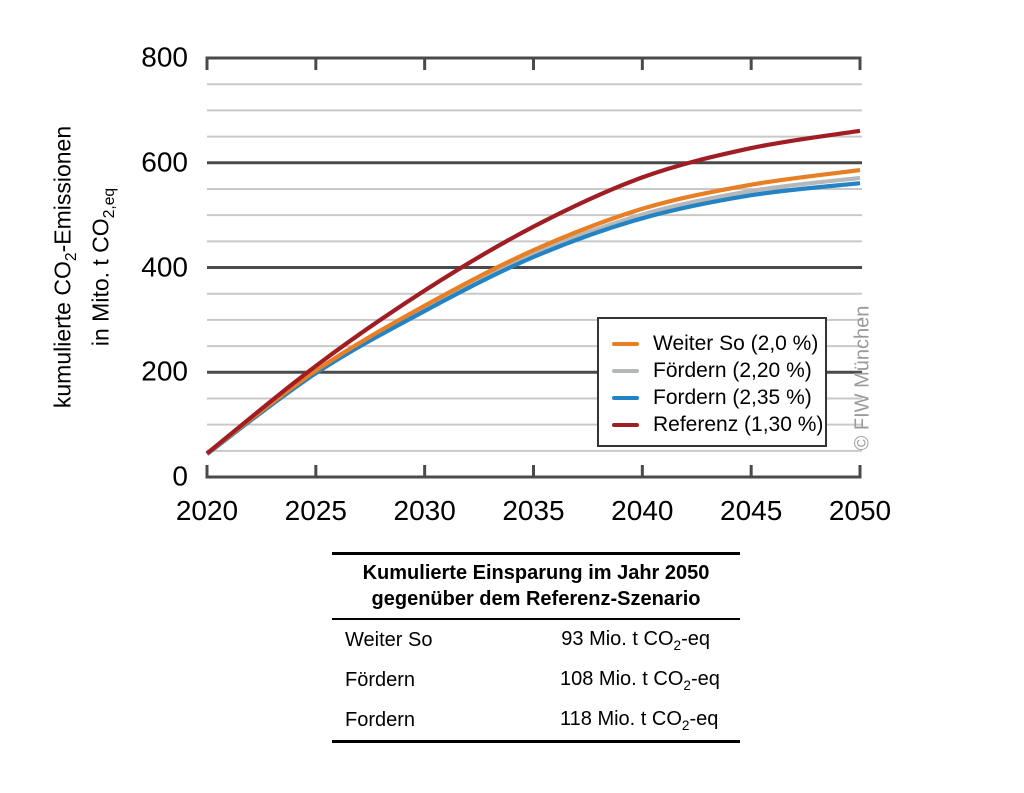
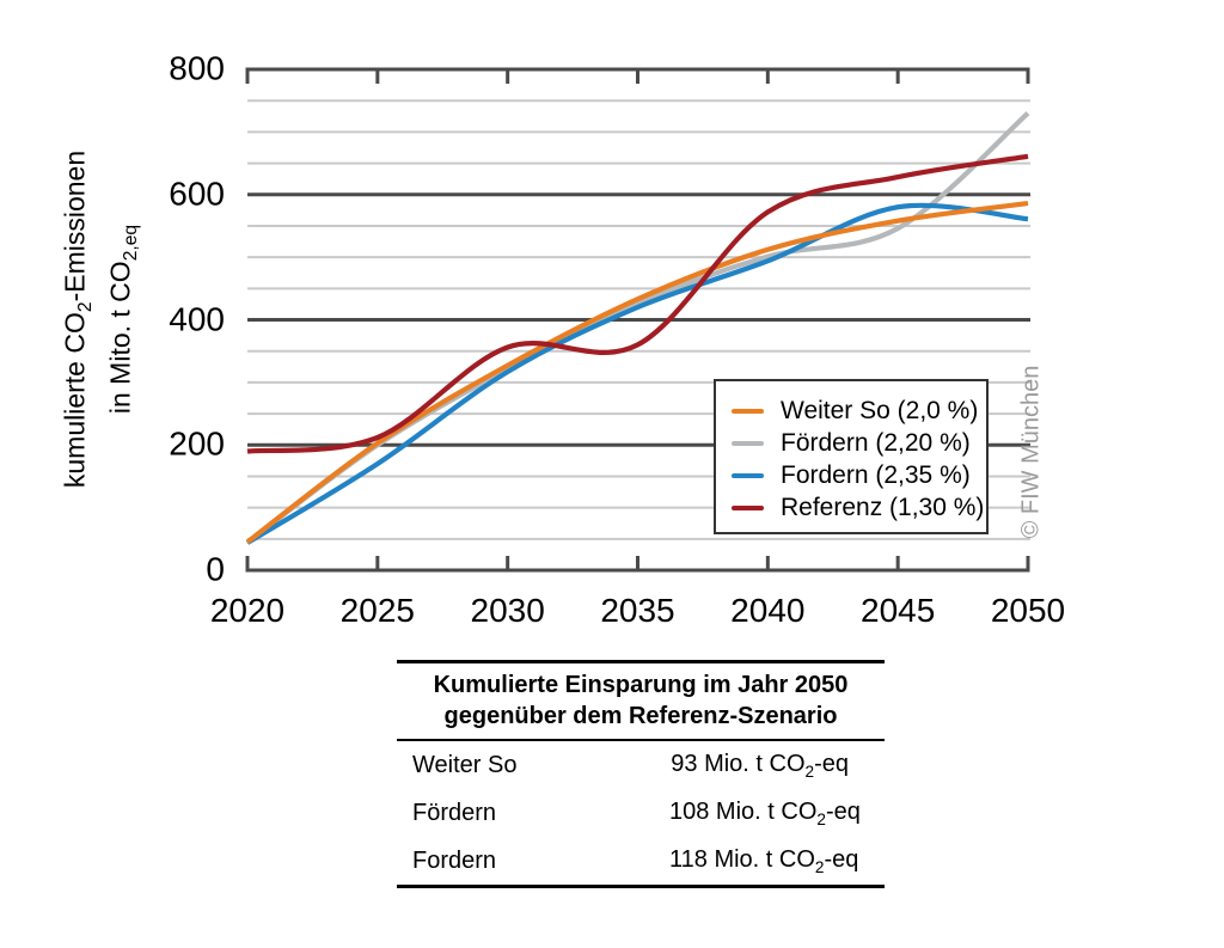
Referenz (1,30 %)/2020: 40 -> 190
Fordern (2,35 %)/2025: 200 -> 170
Referenz (1,30 %)/2035: 480 -> 360
Fordern (2,35 %)/2045: 540 -> 580
Fördern (2,20 %)/2050: 570 -> 730
